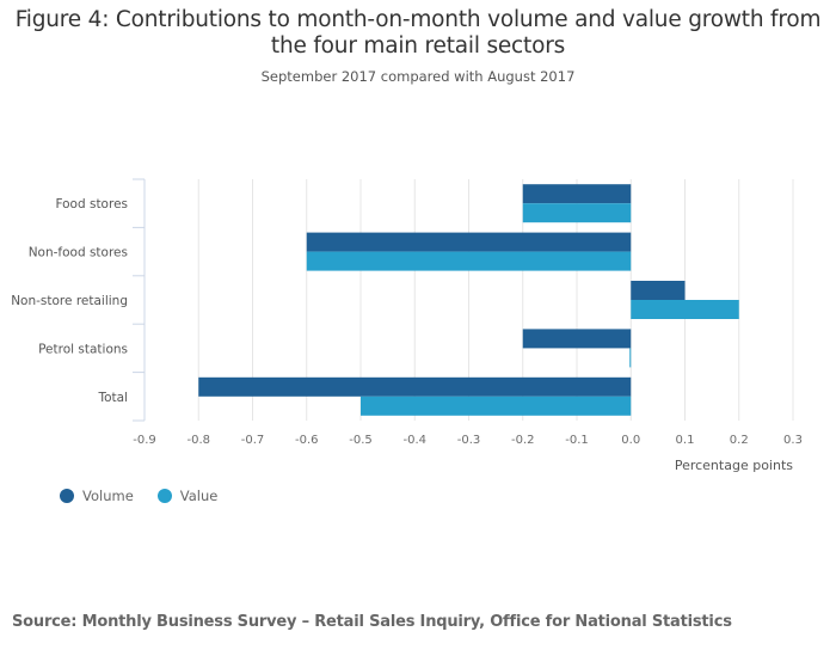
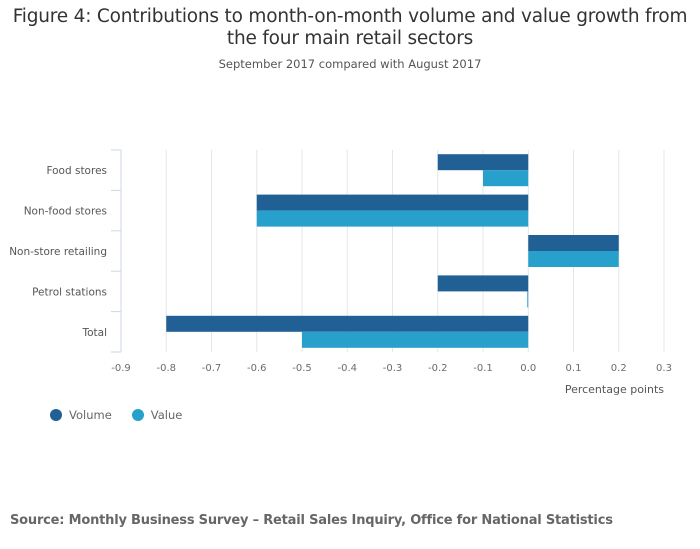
Value/Food stores: -0.2 -> -0.1
Volume/Non-store retailing: 0.1 -> 0.2
